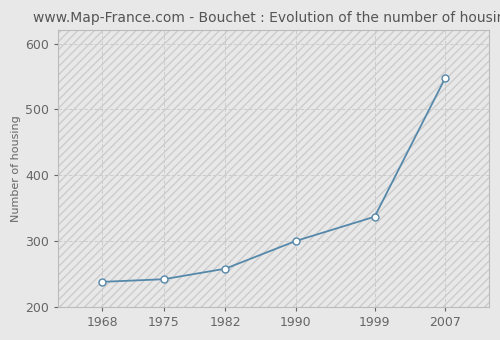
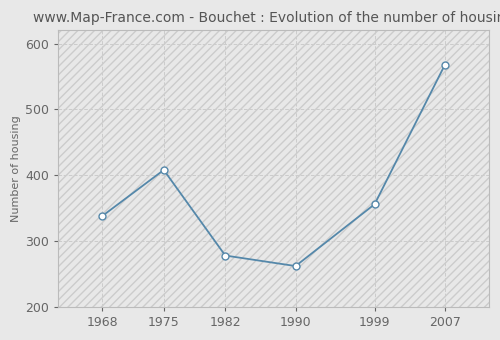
1968: 238 -> 338
1975: 242 -> 408
1982: 258 -> 278
1990: 300 -> 262
1999: 337 -> 356
2007: 547 -> 568
